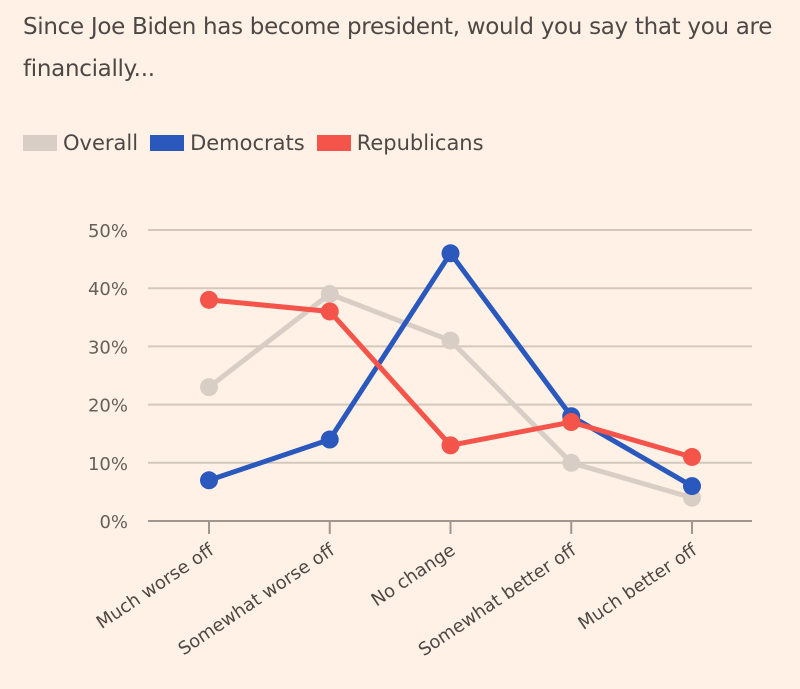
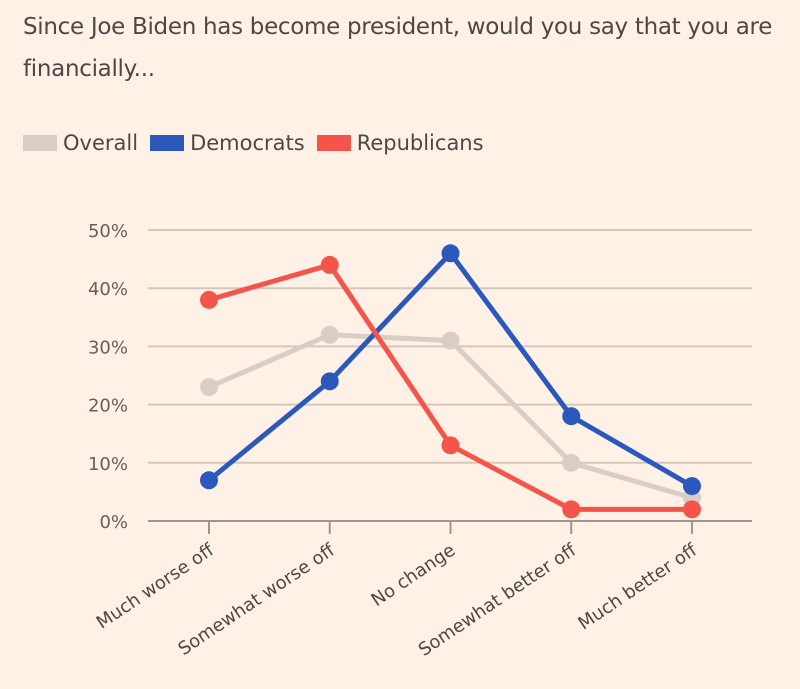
Overall/Somewhat worse off: 39% -> 32%
Democrats/Somewhat worse off: 14% -> 24%
Republicans/Somewhat worse off: 36% -> 44%
Republicans/Somewhat better off: 17% -> 2%
Republicans/Much better off: 11% -> 2%
